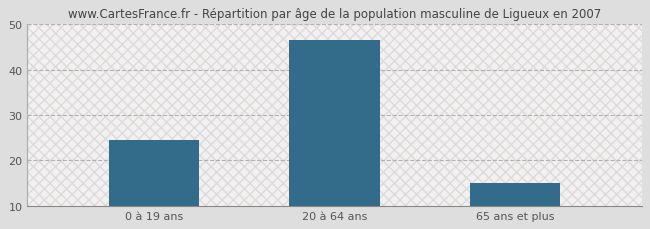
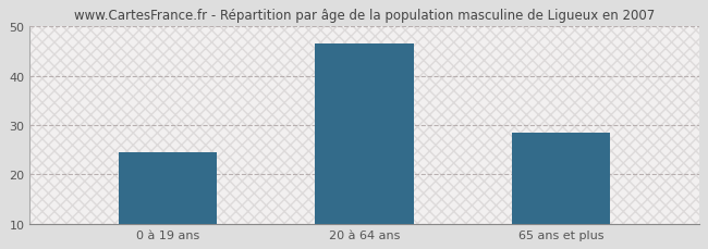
65 ans et plus: 15.0 -> 28.5
